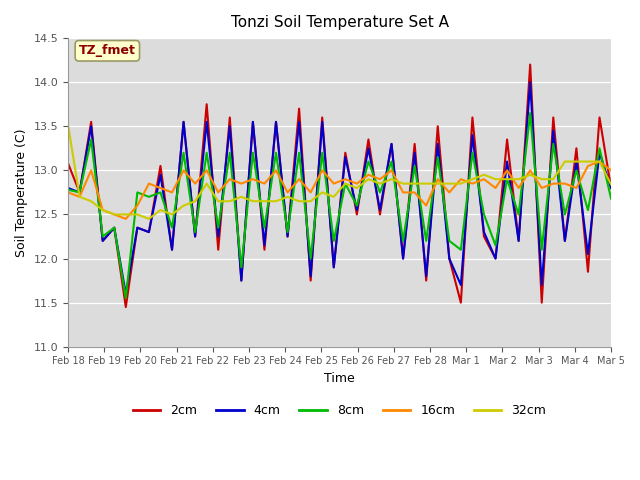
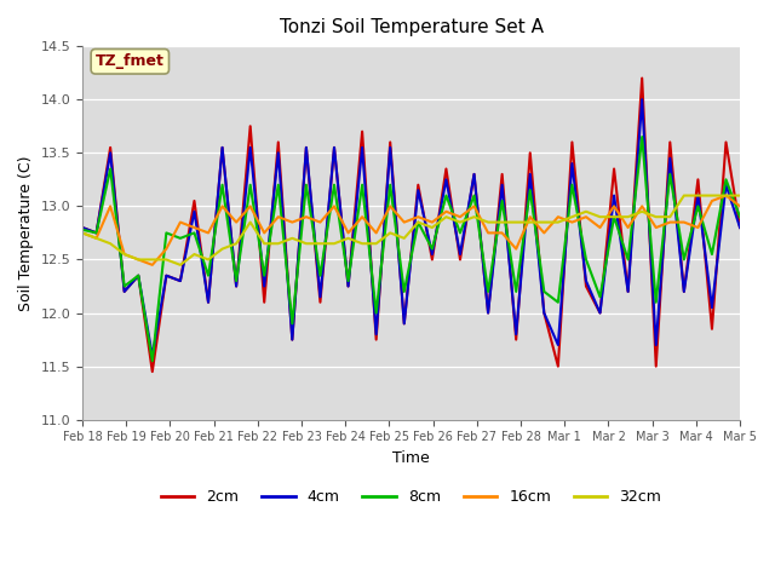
2cm/Feb 18: 13.08 -> 12.80
32cm/Feb 18: 13.52 -> 12.75
8cm/Mar 5: 12.68 -> 12.90
32cm/Mar 5: 12.84 -> 13.10
